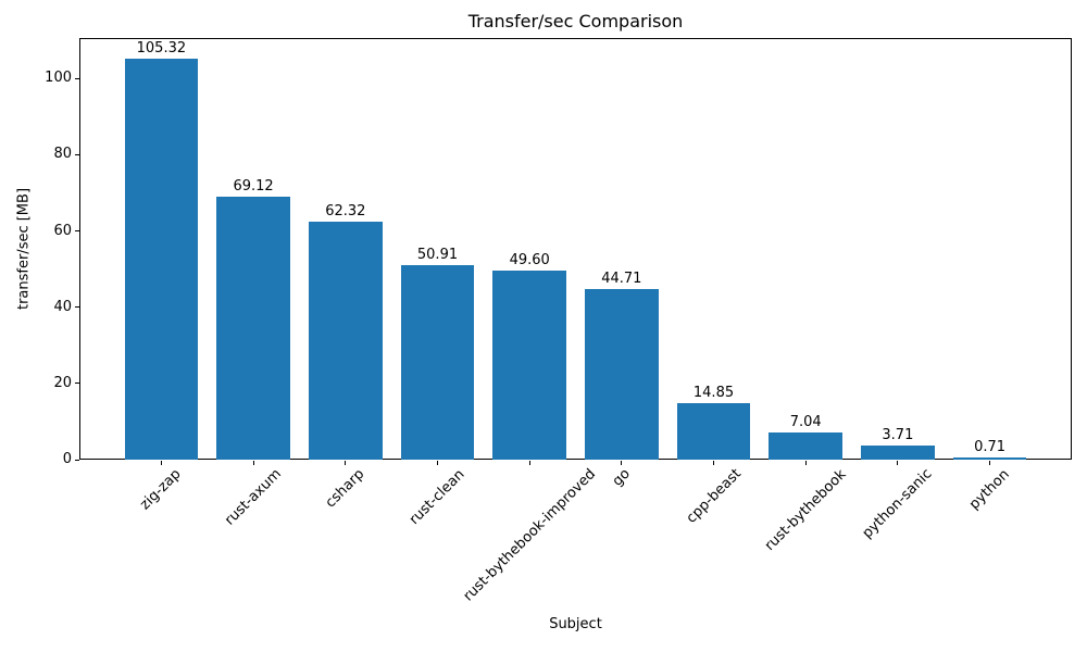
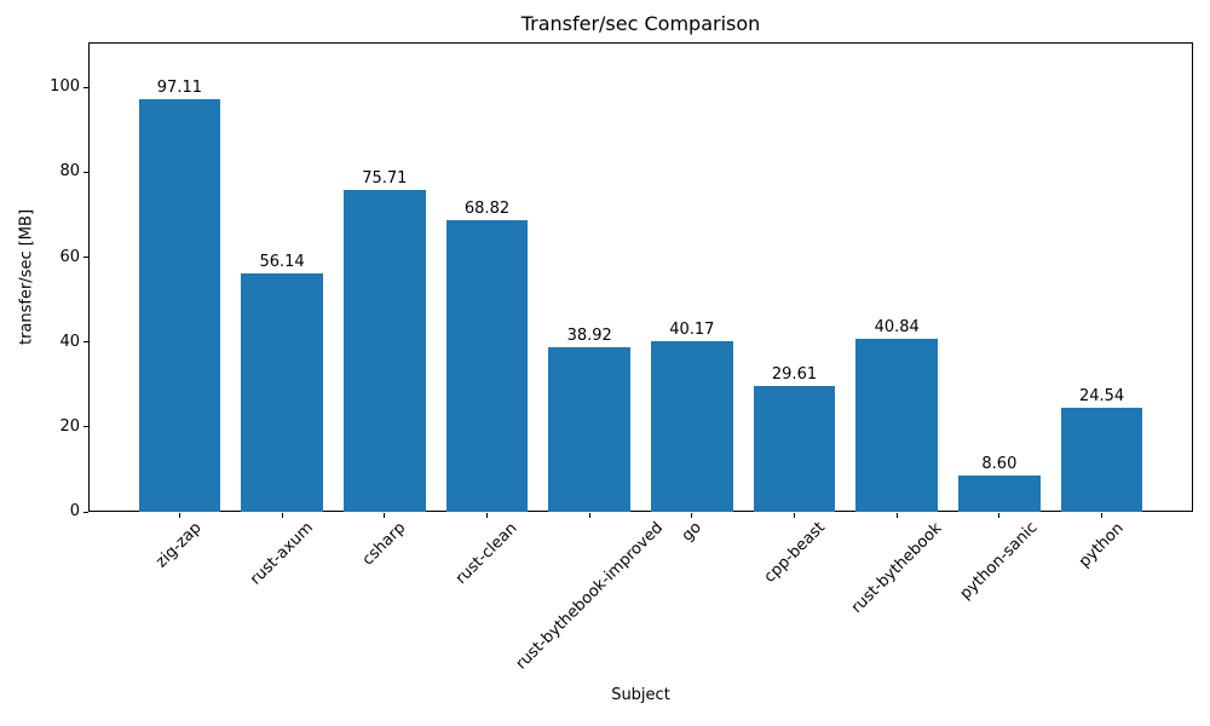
zig-zap: 105.32 -> 97.11
rust-axum: 69.12 -> 56.14
csharp: 62.32 -> 75.71
rust-clean: 50.91 -> 68.82
rust-bythebook-improved: 49.60 -> 38.92
go: 44.71 -> 40.17
cpp-beast: 14.85 -> 29.61
rust-bythebook: 7.04 -> 40.84
python-sanic: 3.71 -> 8.60
python: 0.71 -> 24.54
